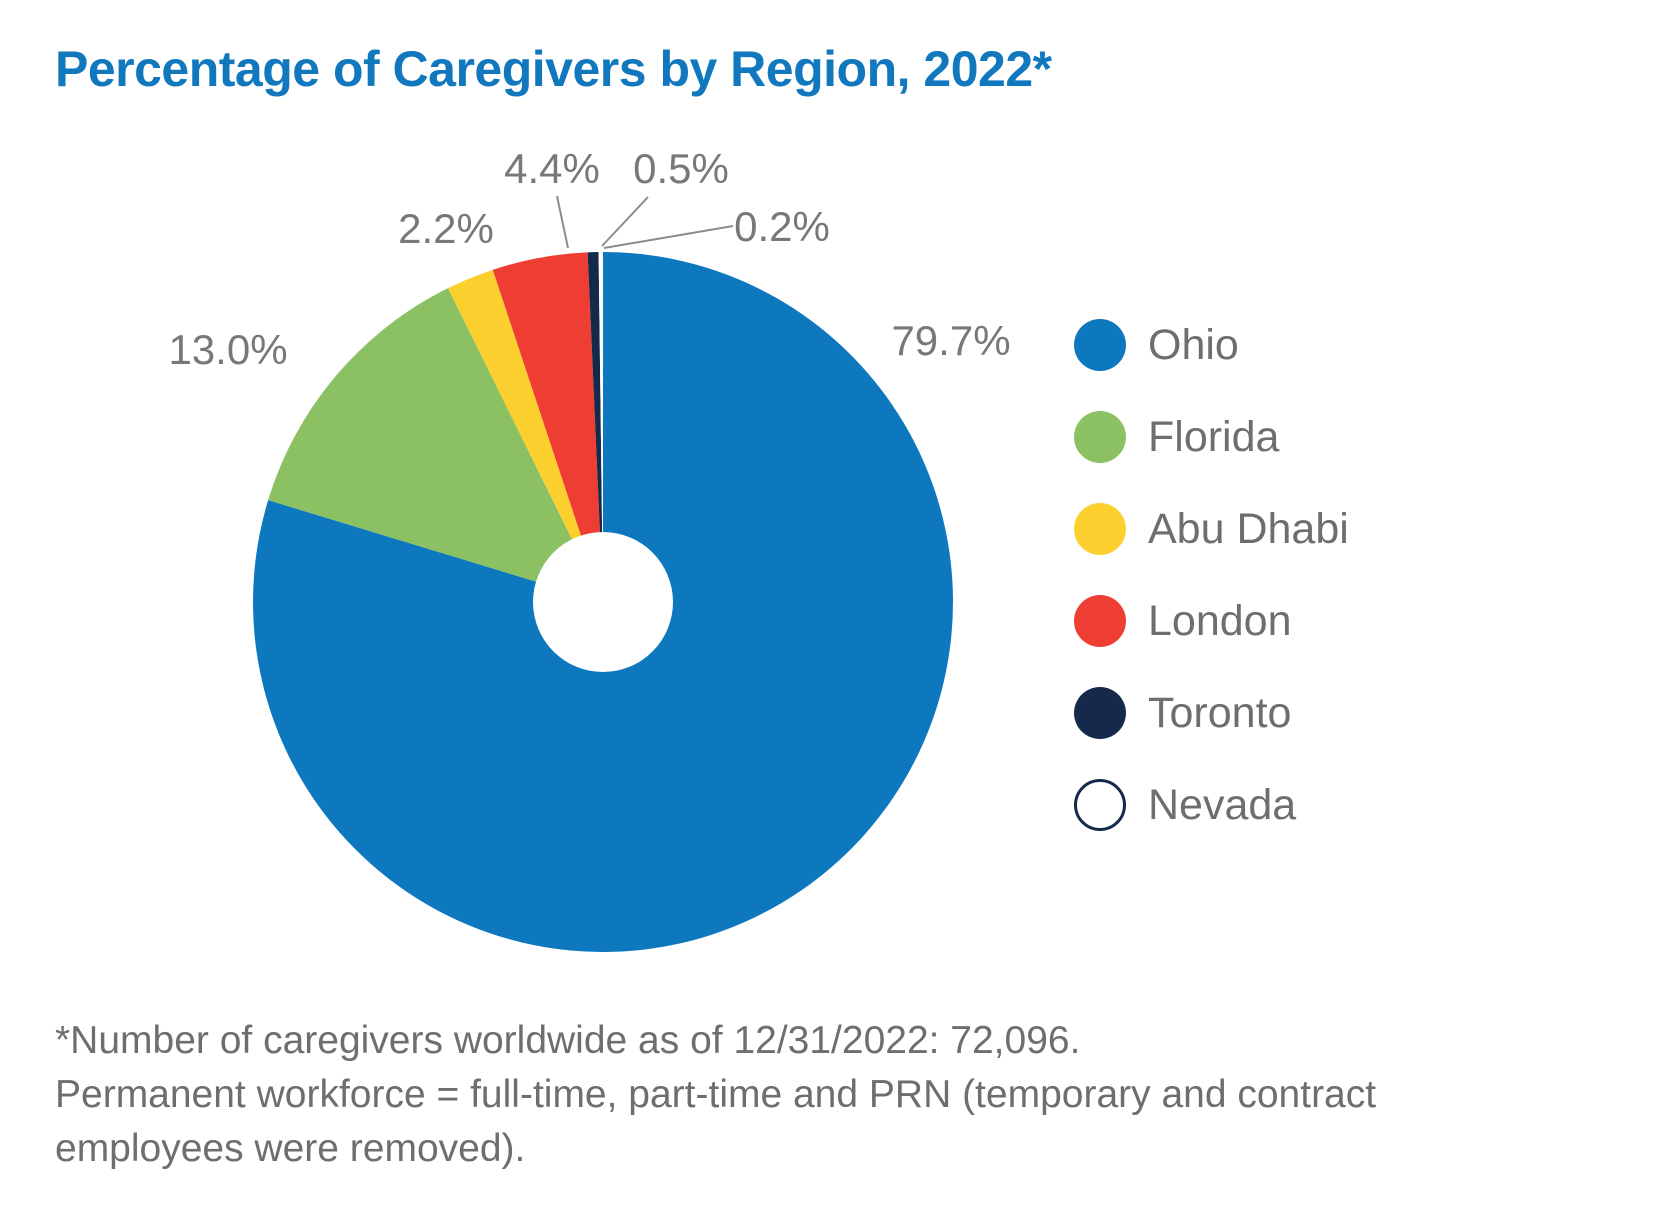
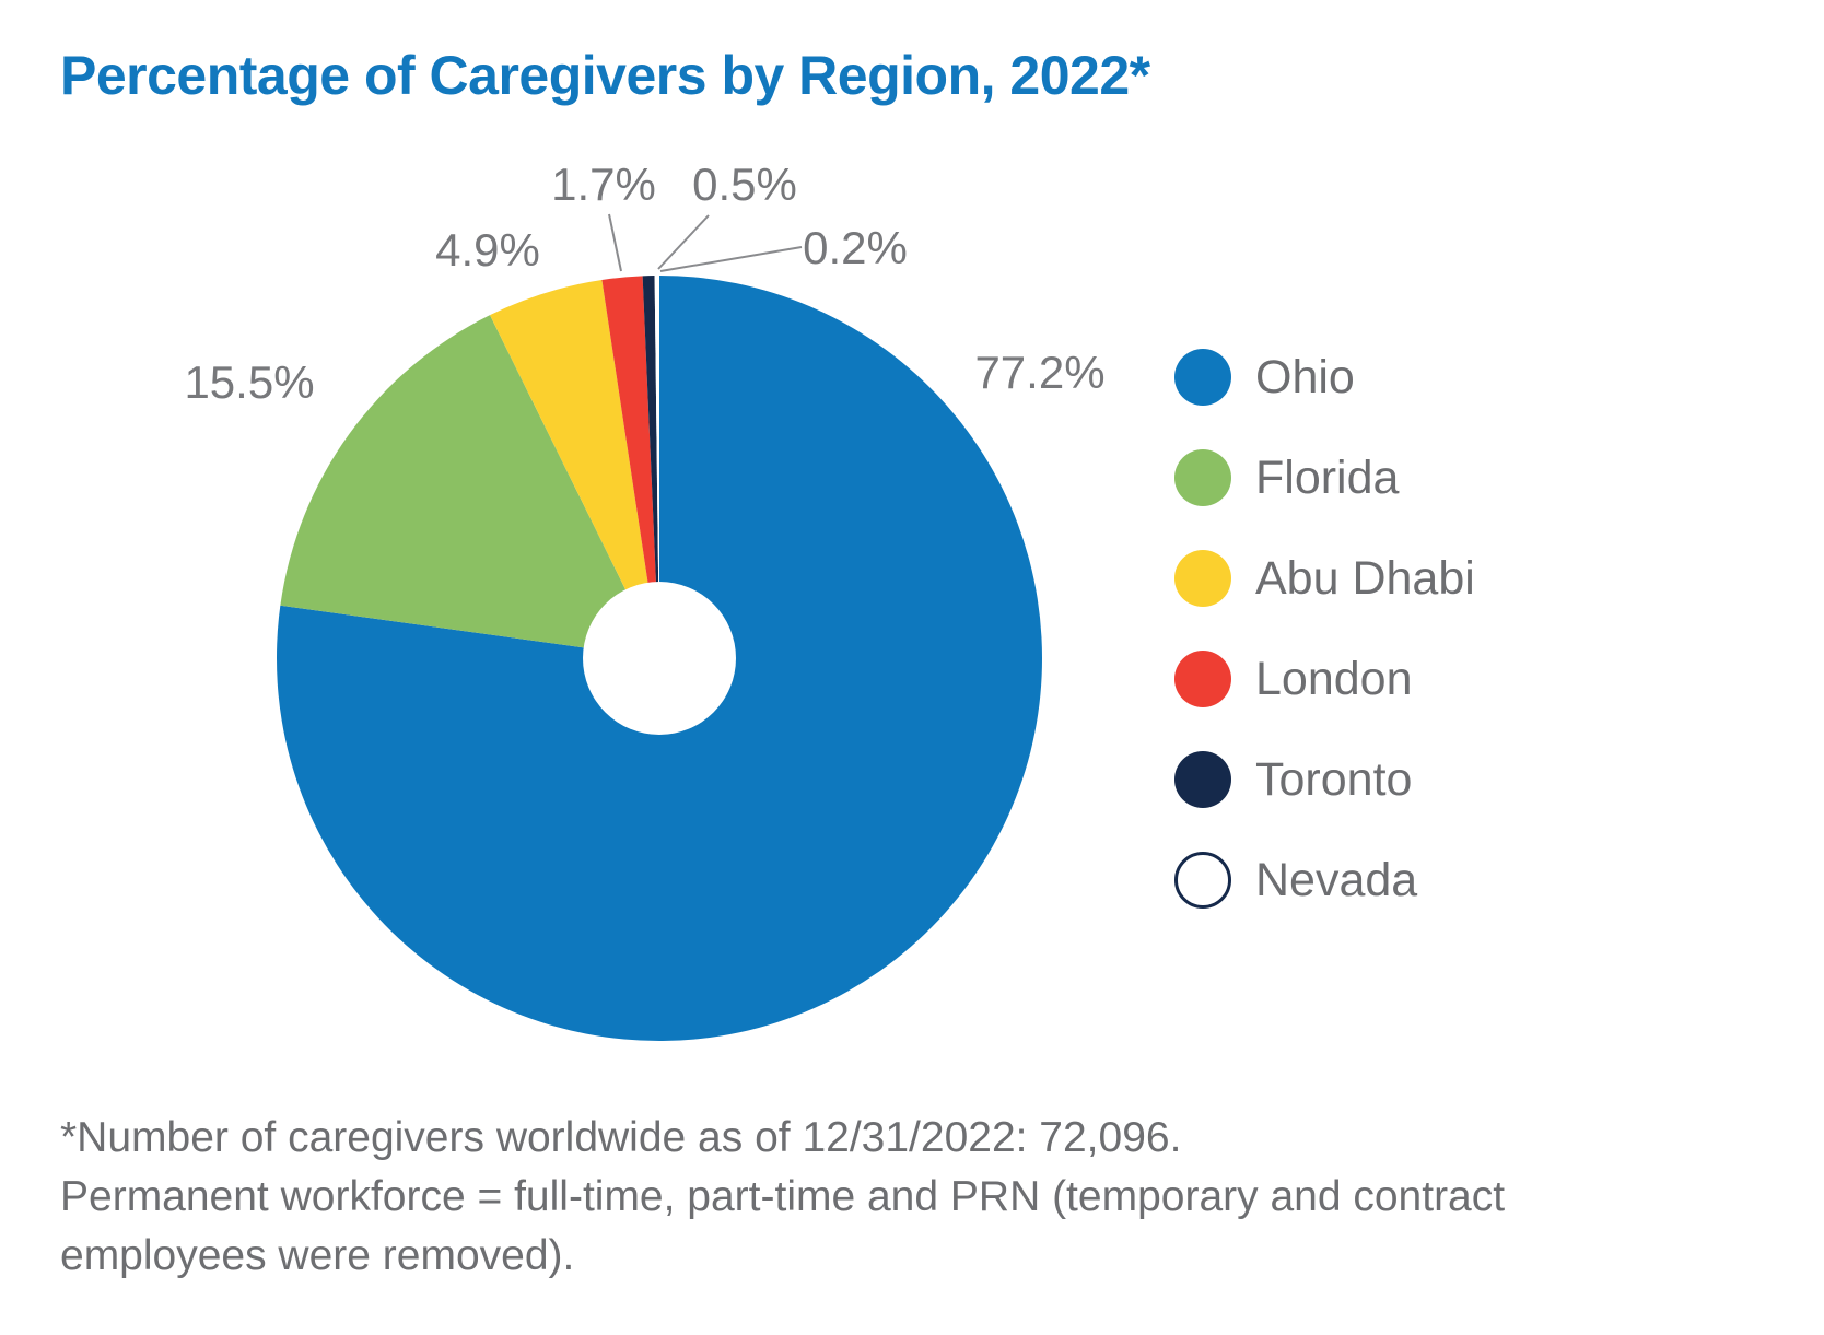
Ohio: 79.7% -> 77.2%
Florida: 13.0% -> 15.5%
Abu Dhabi: 2.2% -> 4.9%
London: 4.4% -> 1.7%
